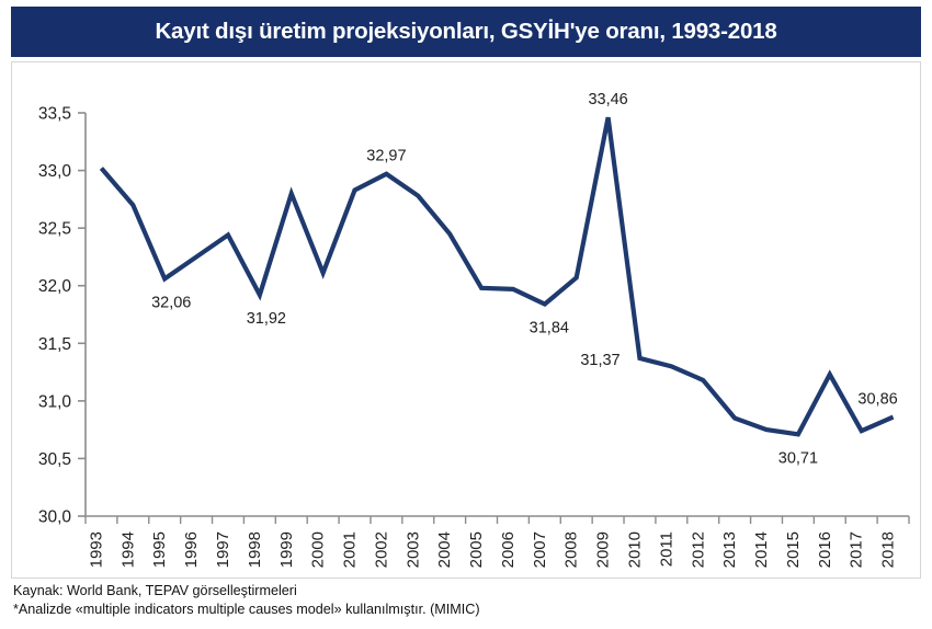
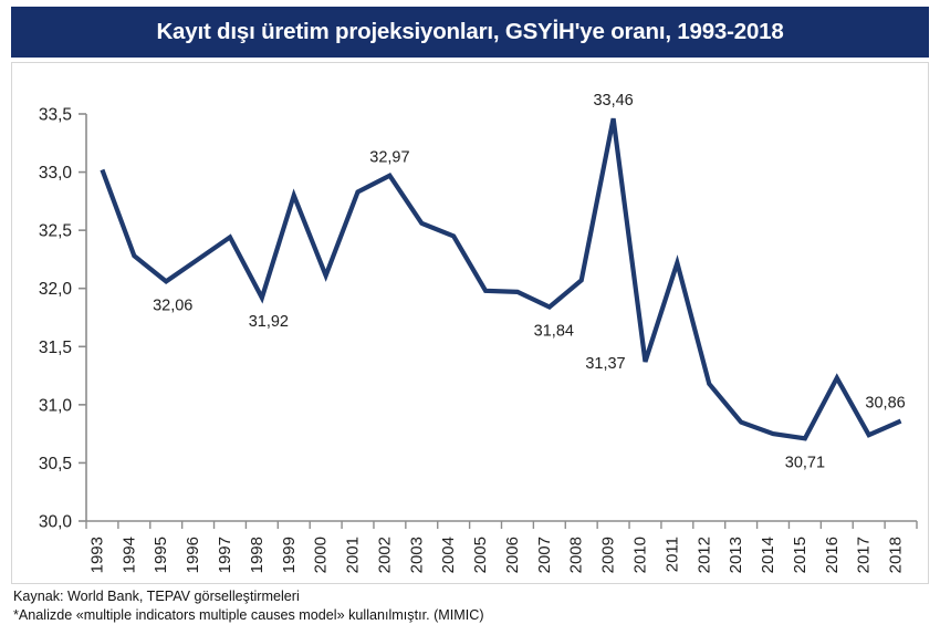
1994: 32,70 -> 32,28
2003: 32,78 -> 32,56
2011: 31,30 -> 32,22
